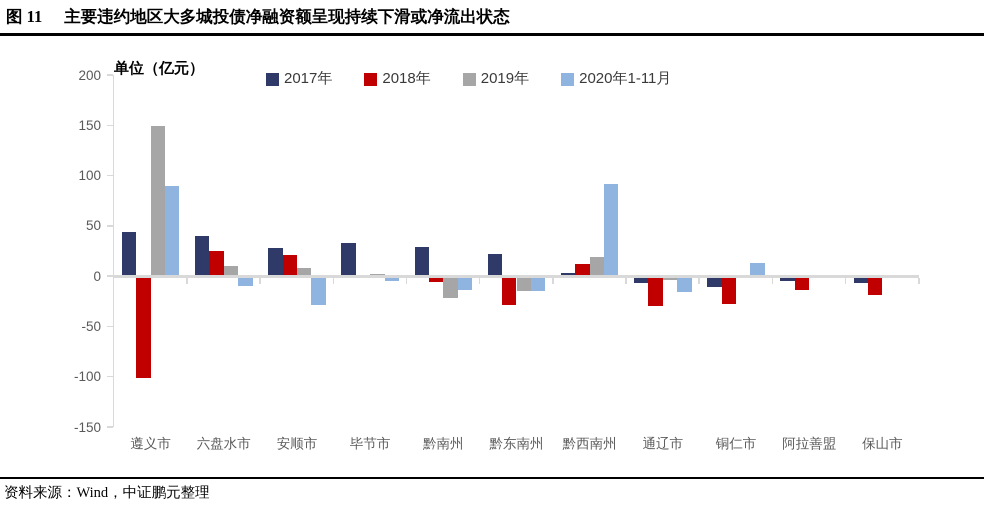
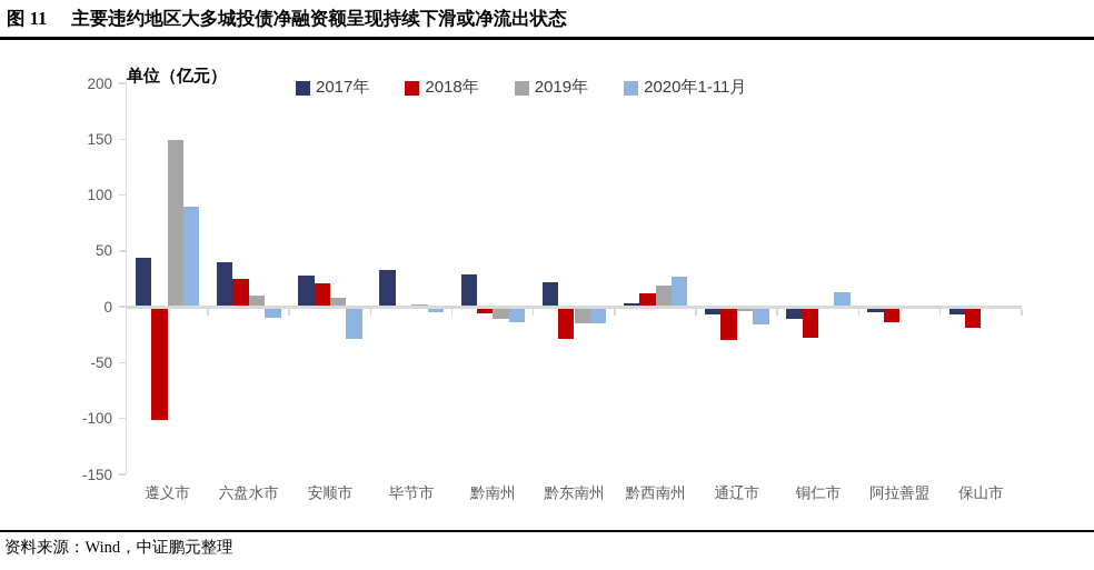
2019年/黔南州: -20 -> -9
2020年1-11月/黔西南州: 92 -> 27
